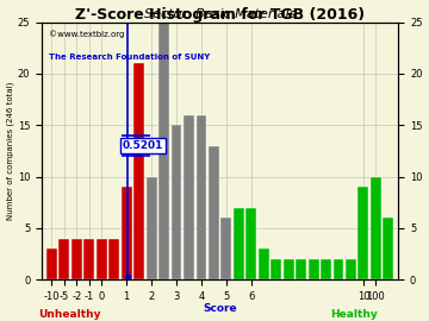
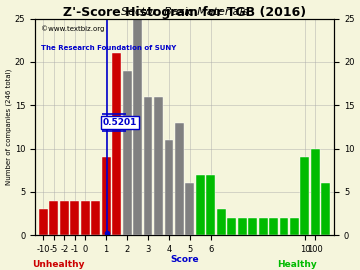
2: 10 -> 19
3: 15 -> 16
4: 16 -> 11
